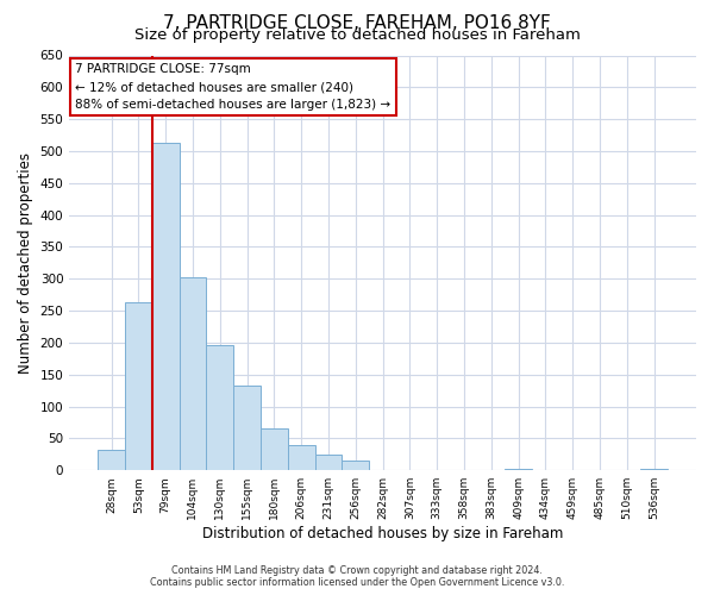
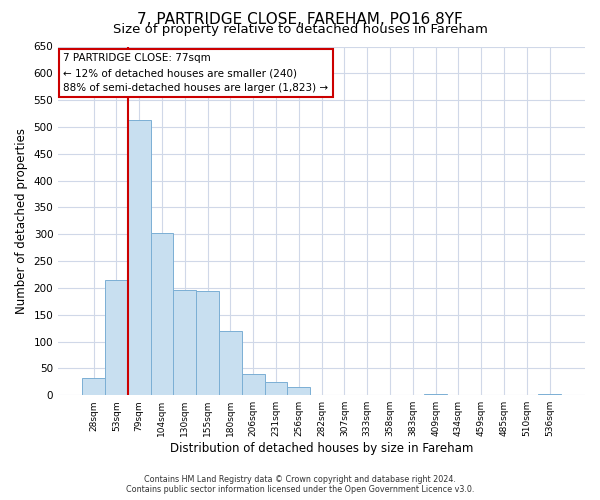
53sqm: 263 -> 214
155sqm: 132 -> 194
180sqm: 65 -> 120
